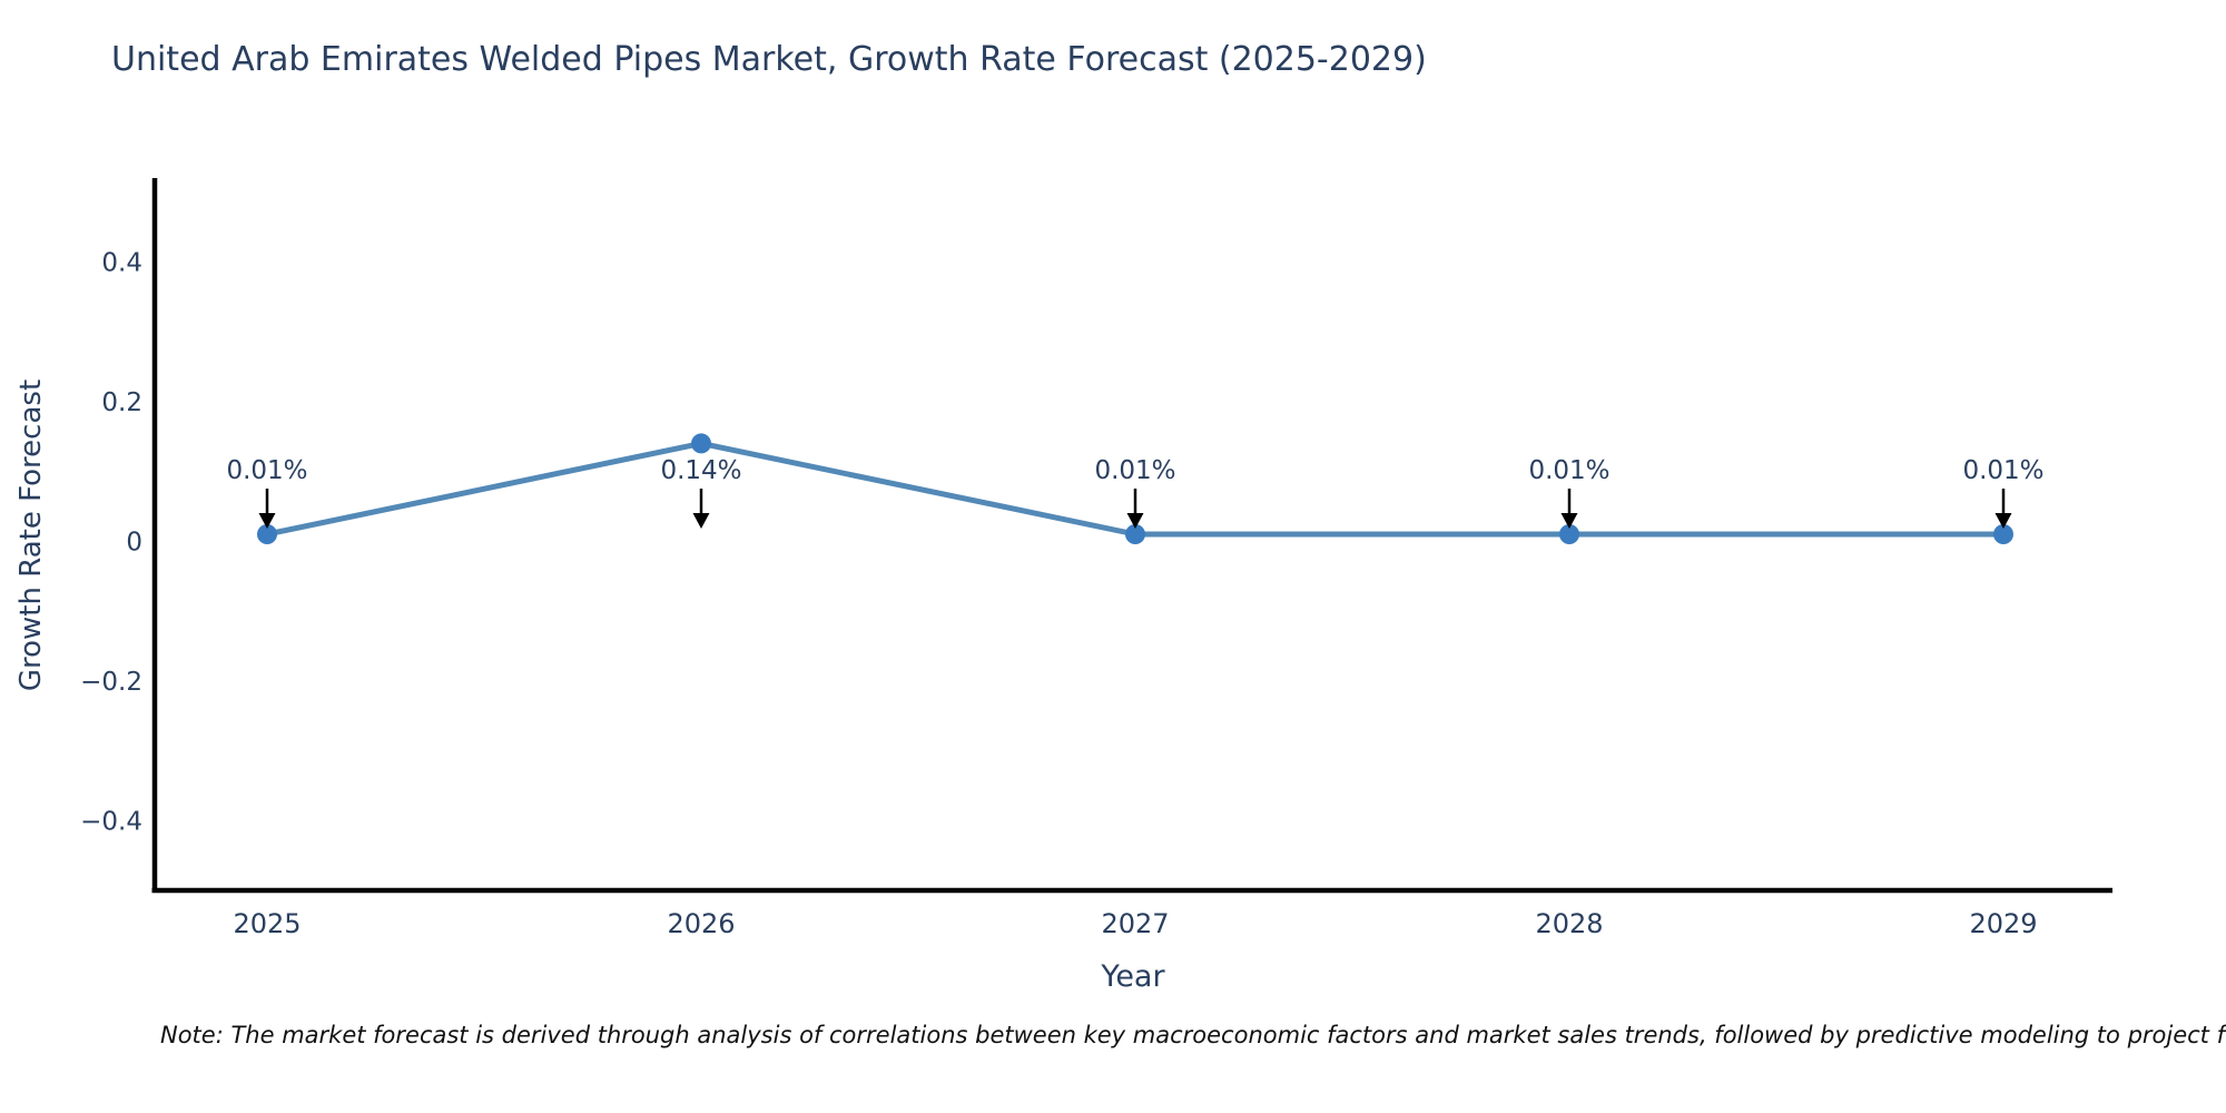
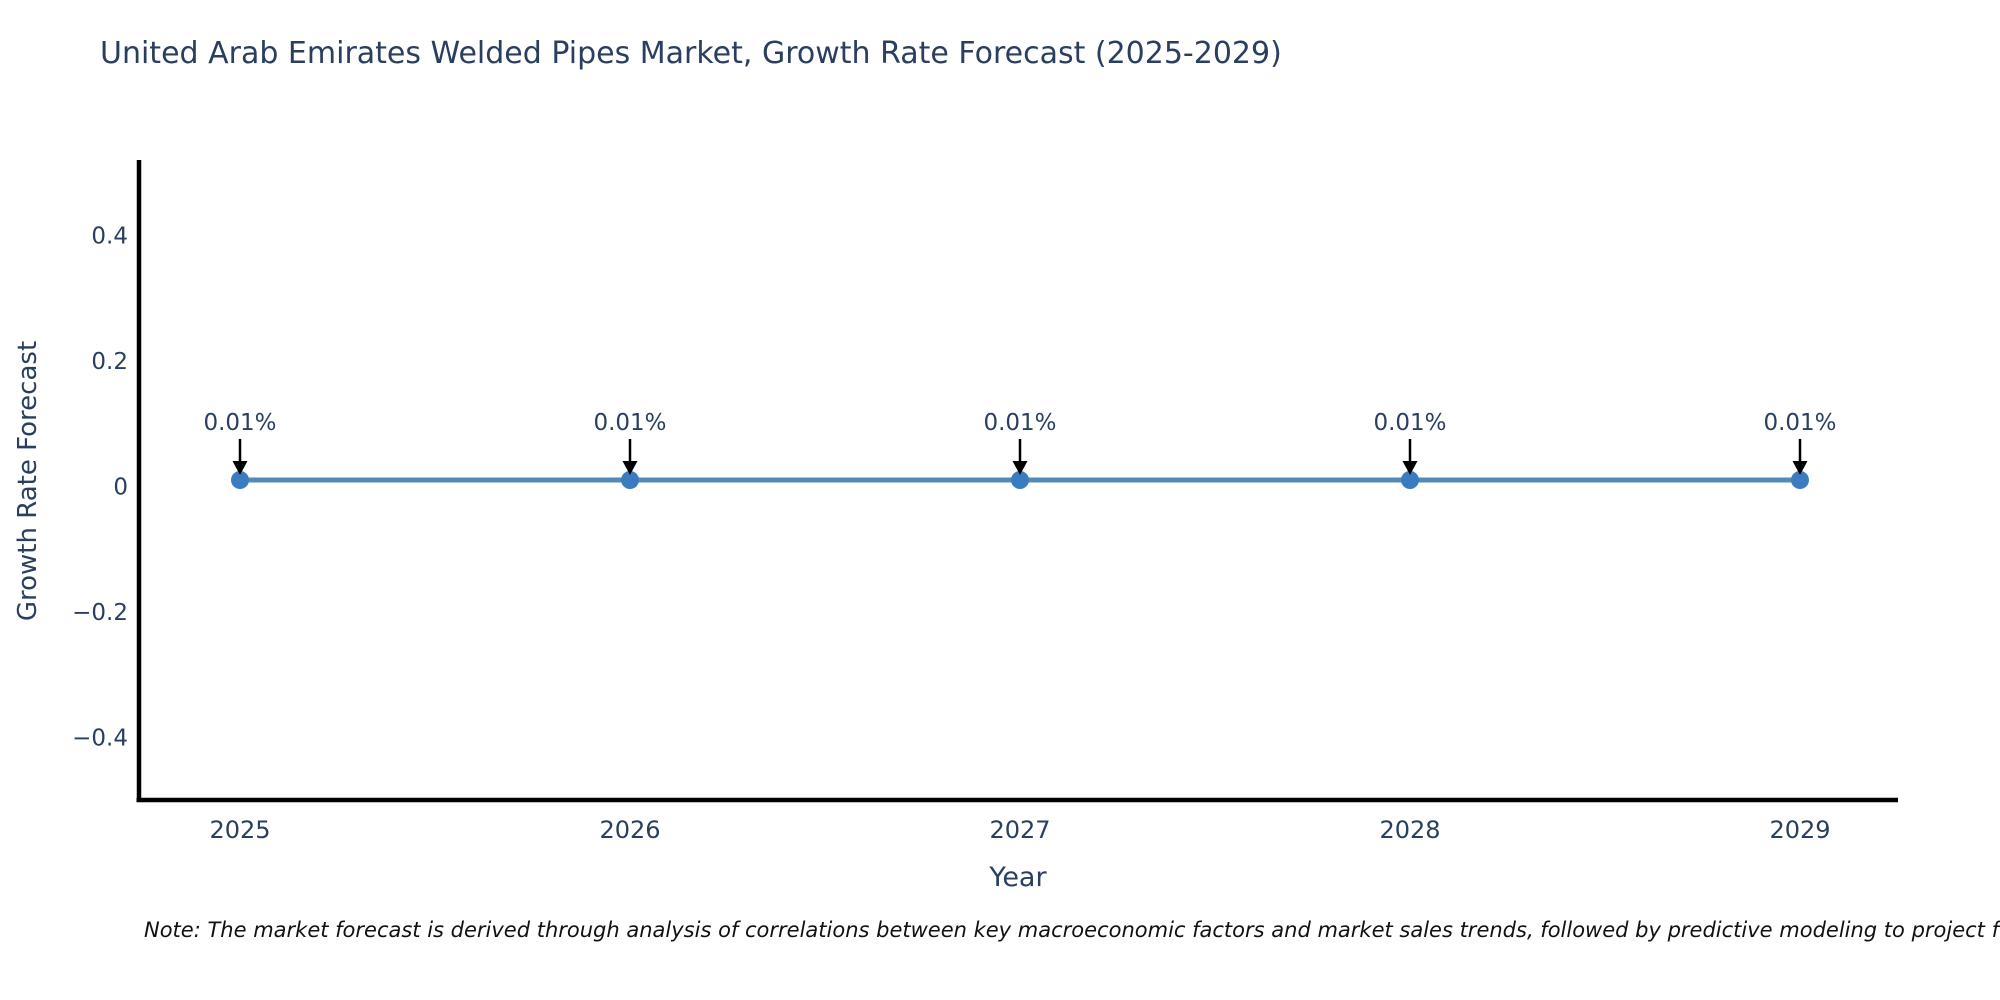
2026: 0.14% -> 0.01%
